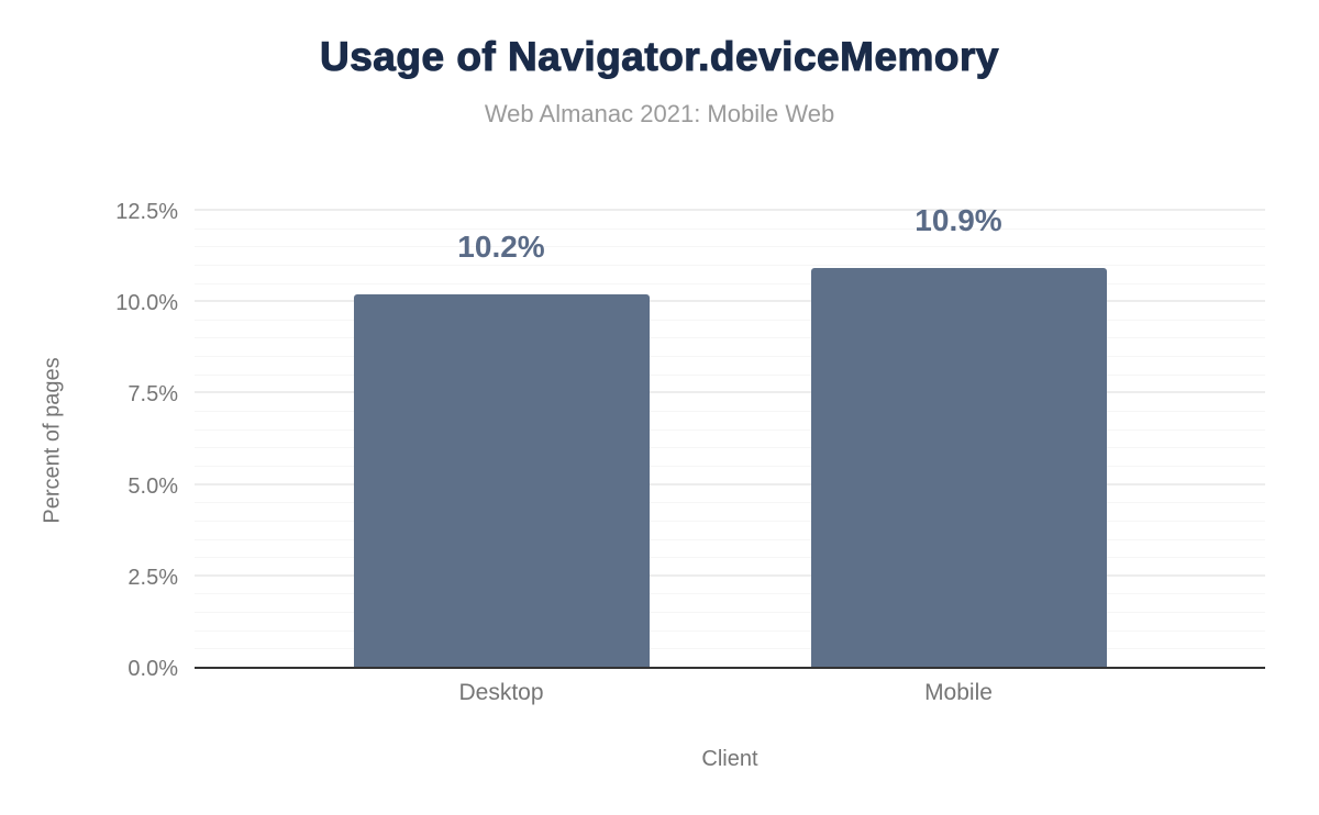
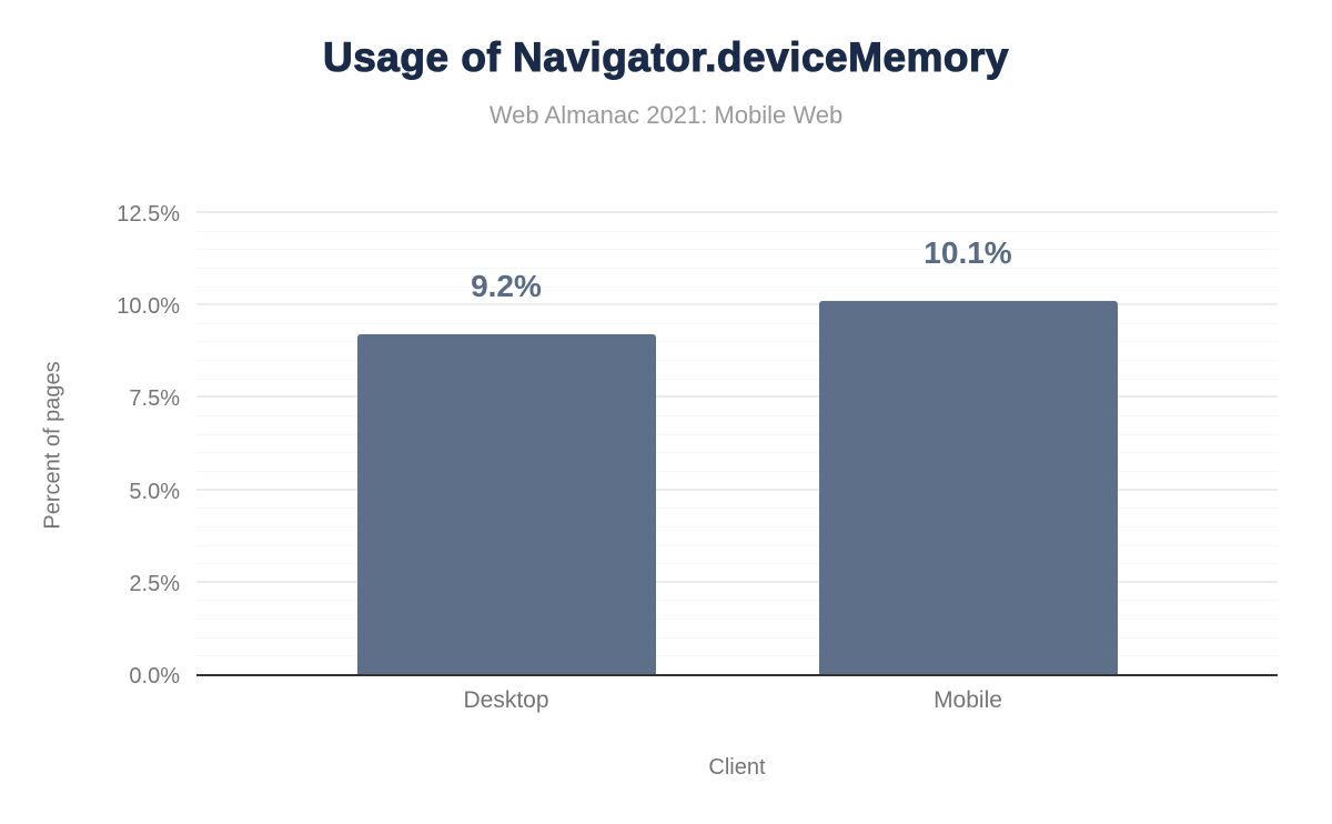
Desktop: 10.2% -> 9.2%
Mobile: 10.9% -> 10.1%
